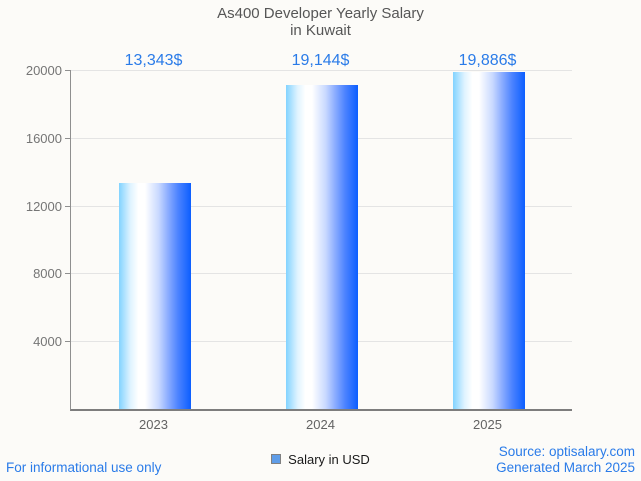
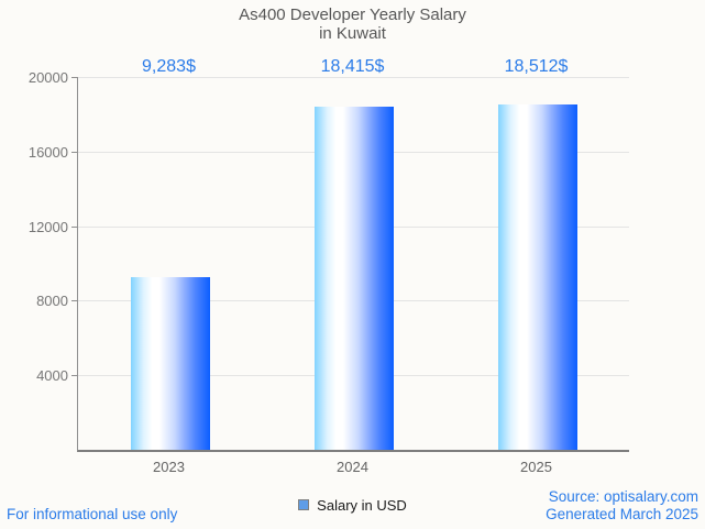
2023: 13,343 -> 9,283
2024: 19,144 -> 18,415
2025: 19,886 -> 18,512
